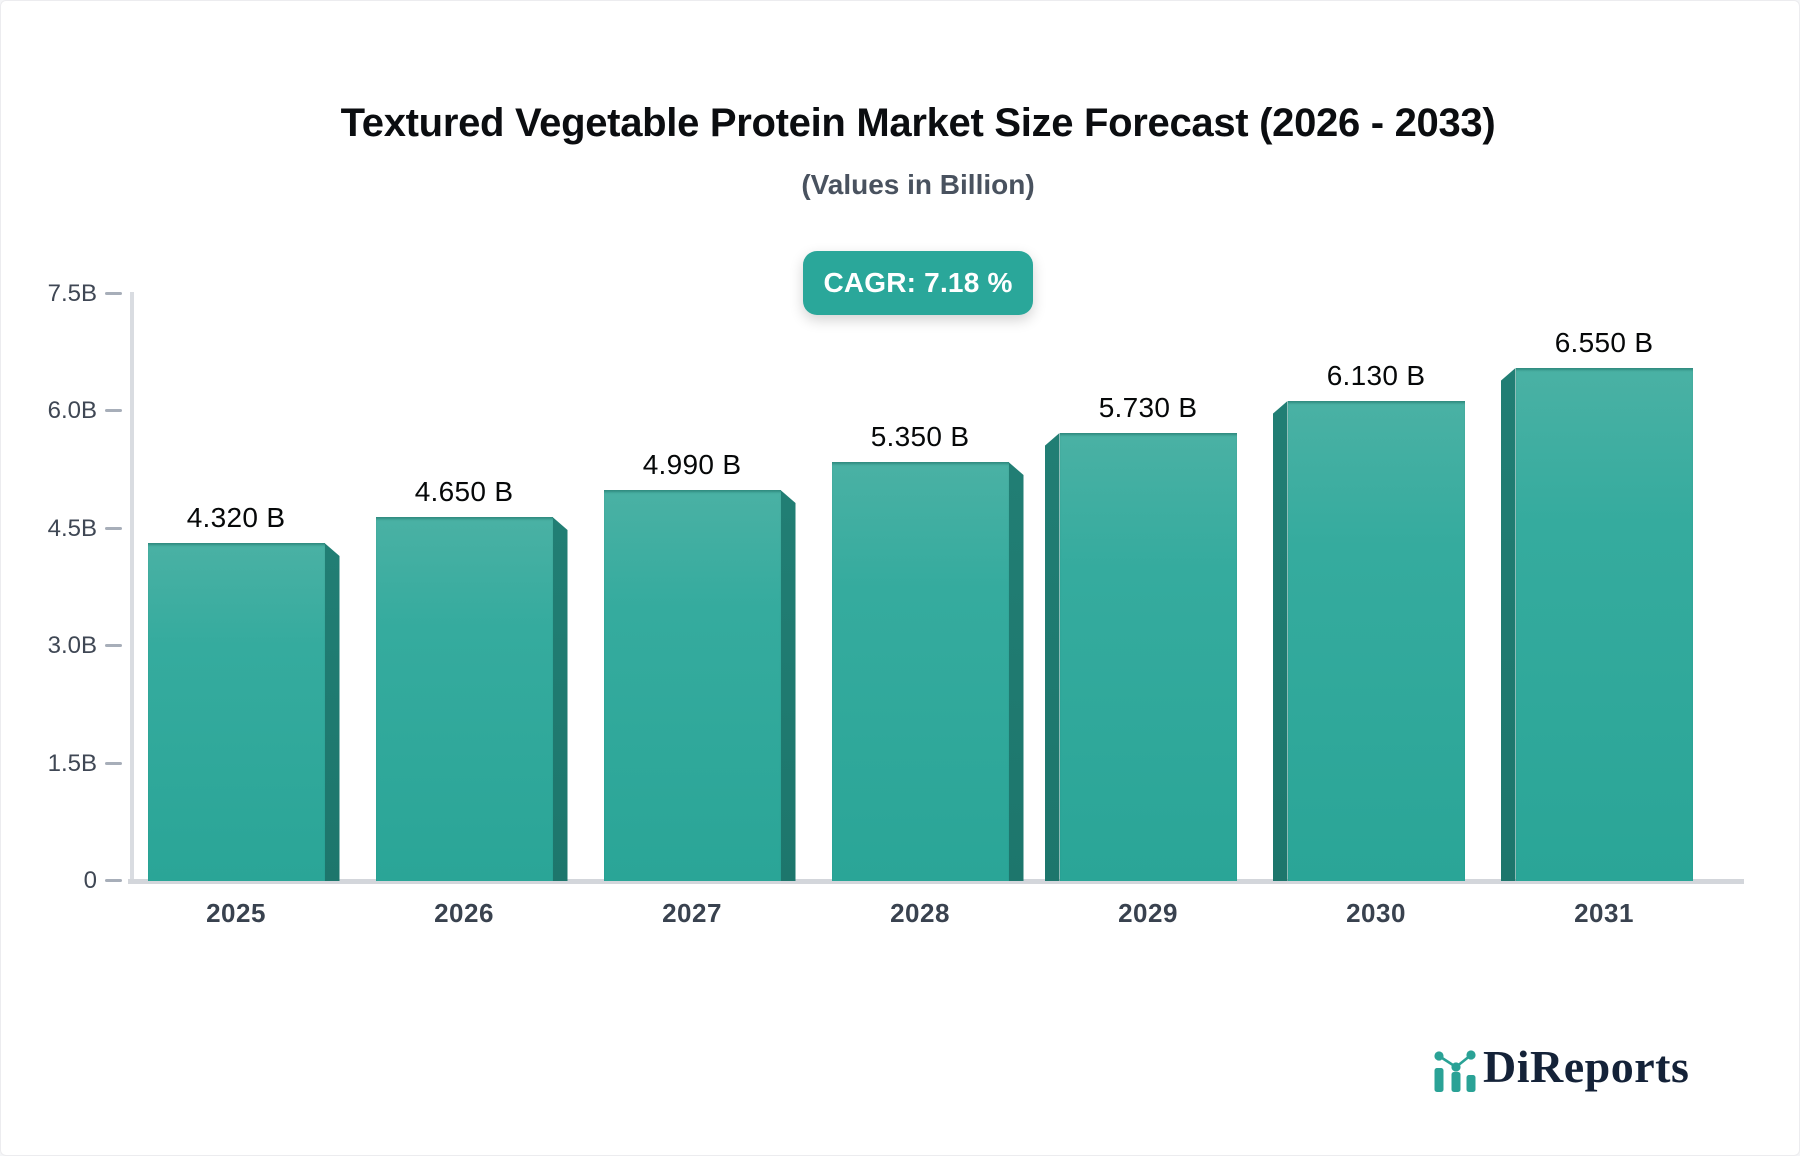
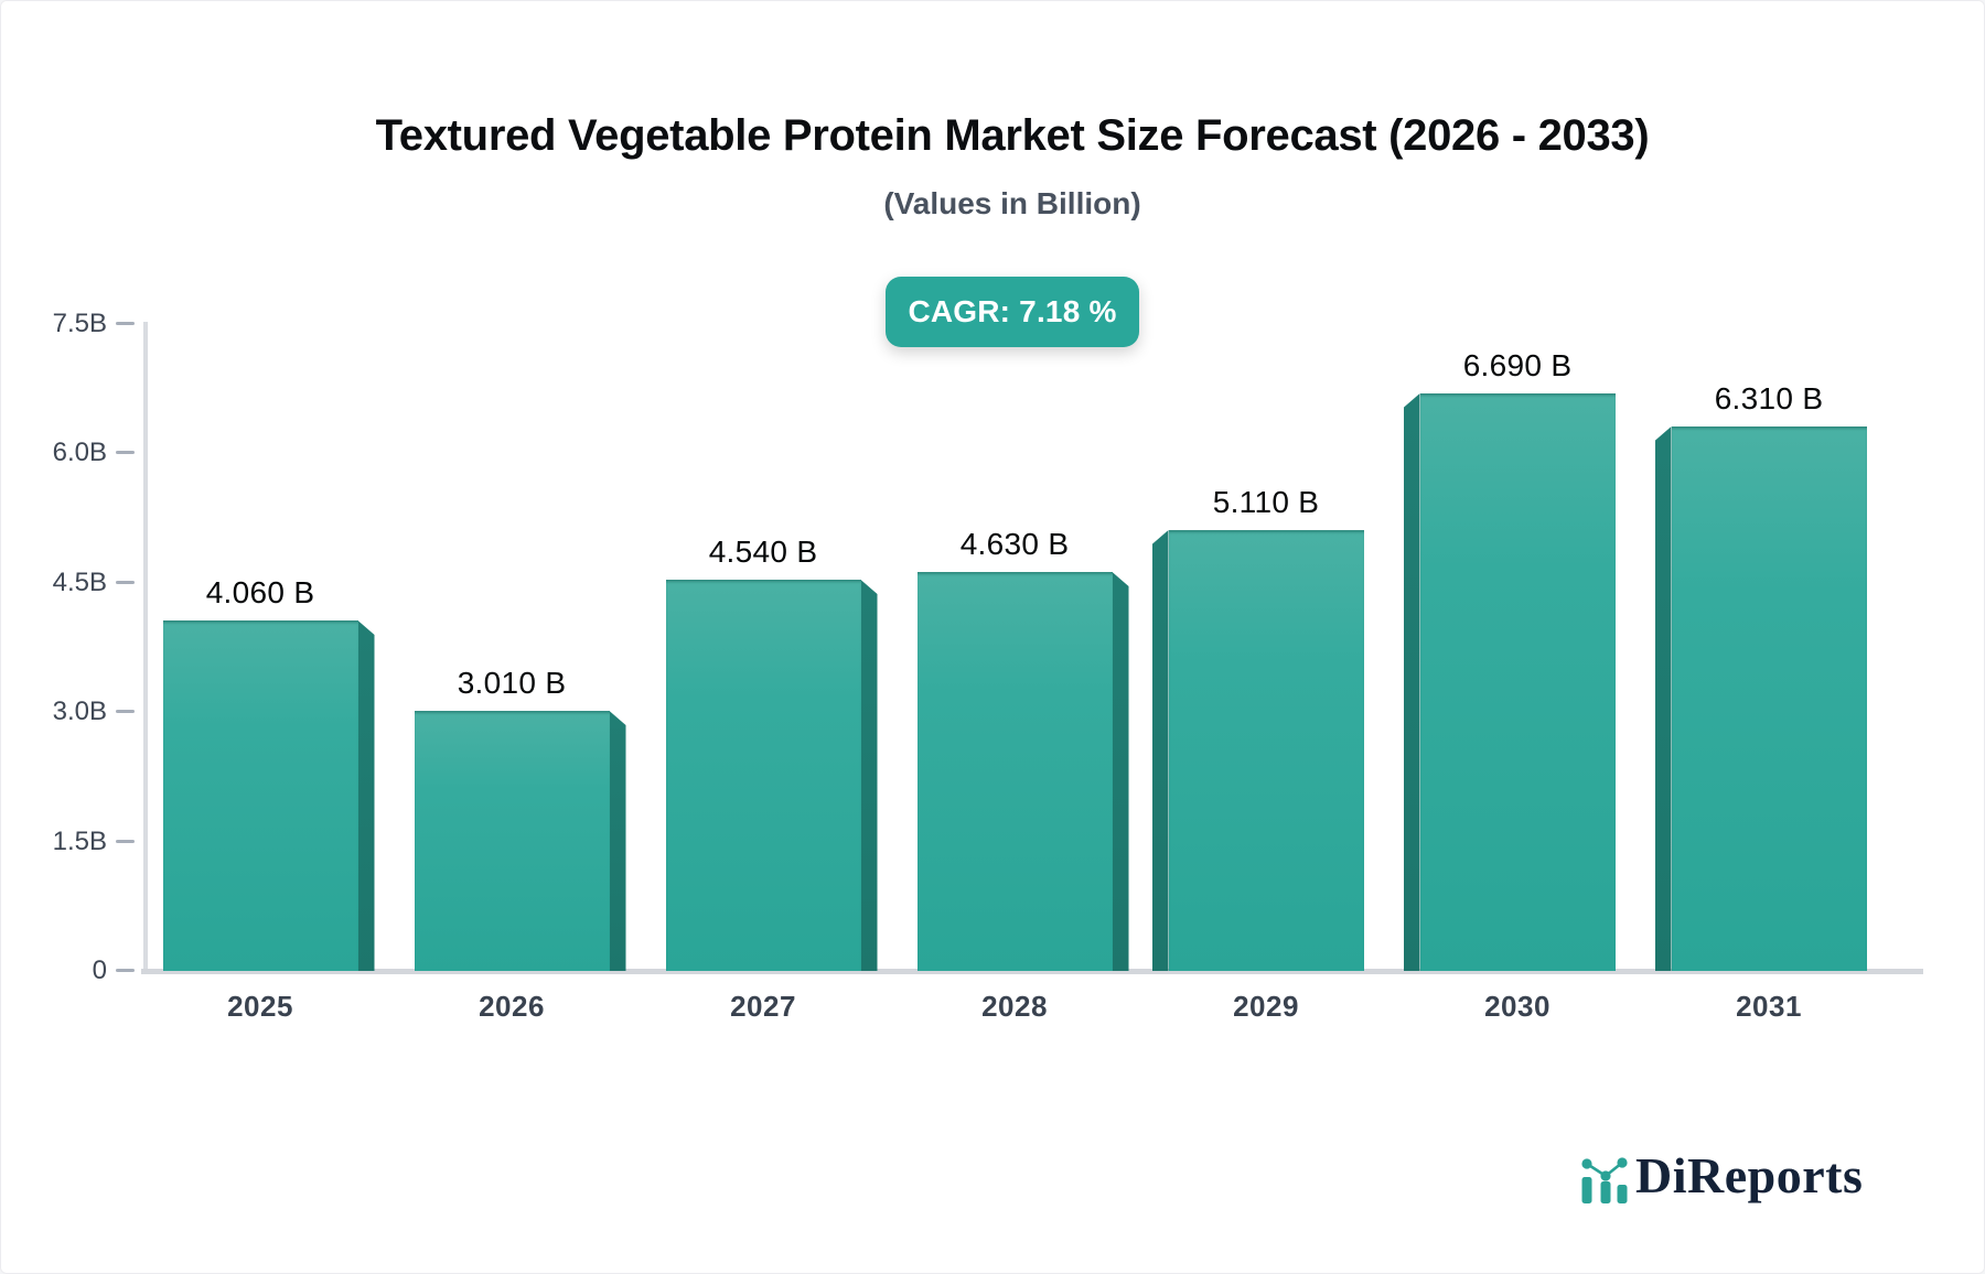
2025: 4.320 -> 4.060
2026: 4.650 -> 3.010
2027: 4.990 -> 4.540
2028: 5.350 -> 4.630
2029: 5.730 -> 5.110
2030: 6.130 -> 6.690
2031: 6.550 -> 6.310
